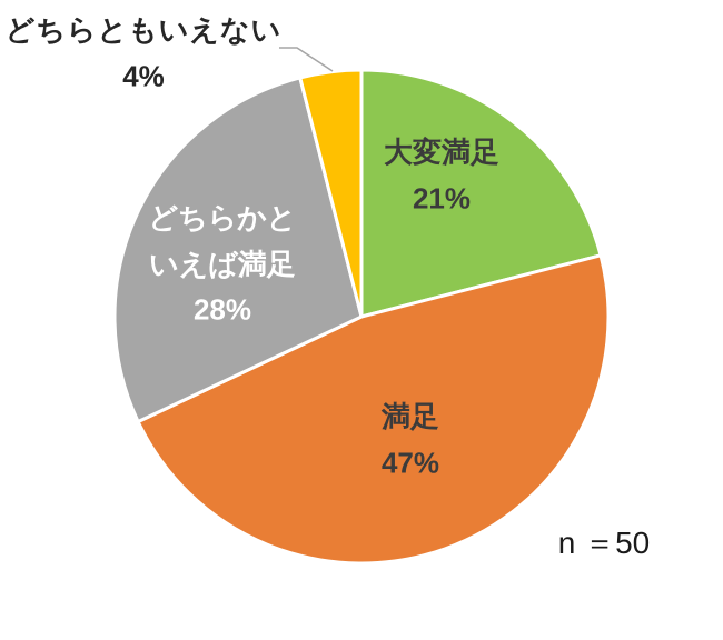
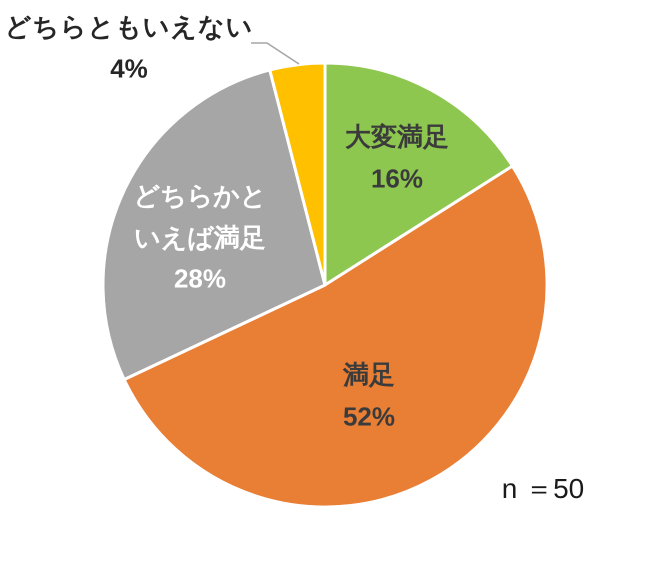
大変満足: 21% -> 16%
満足: 47% -> 52%
